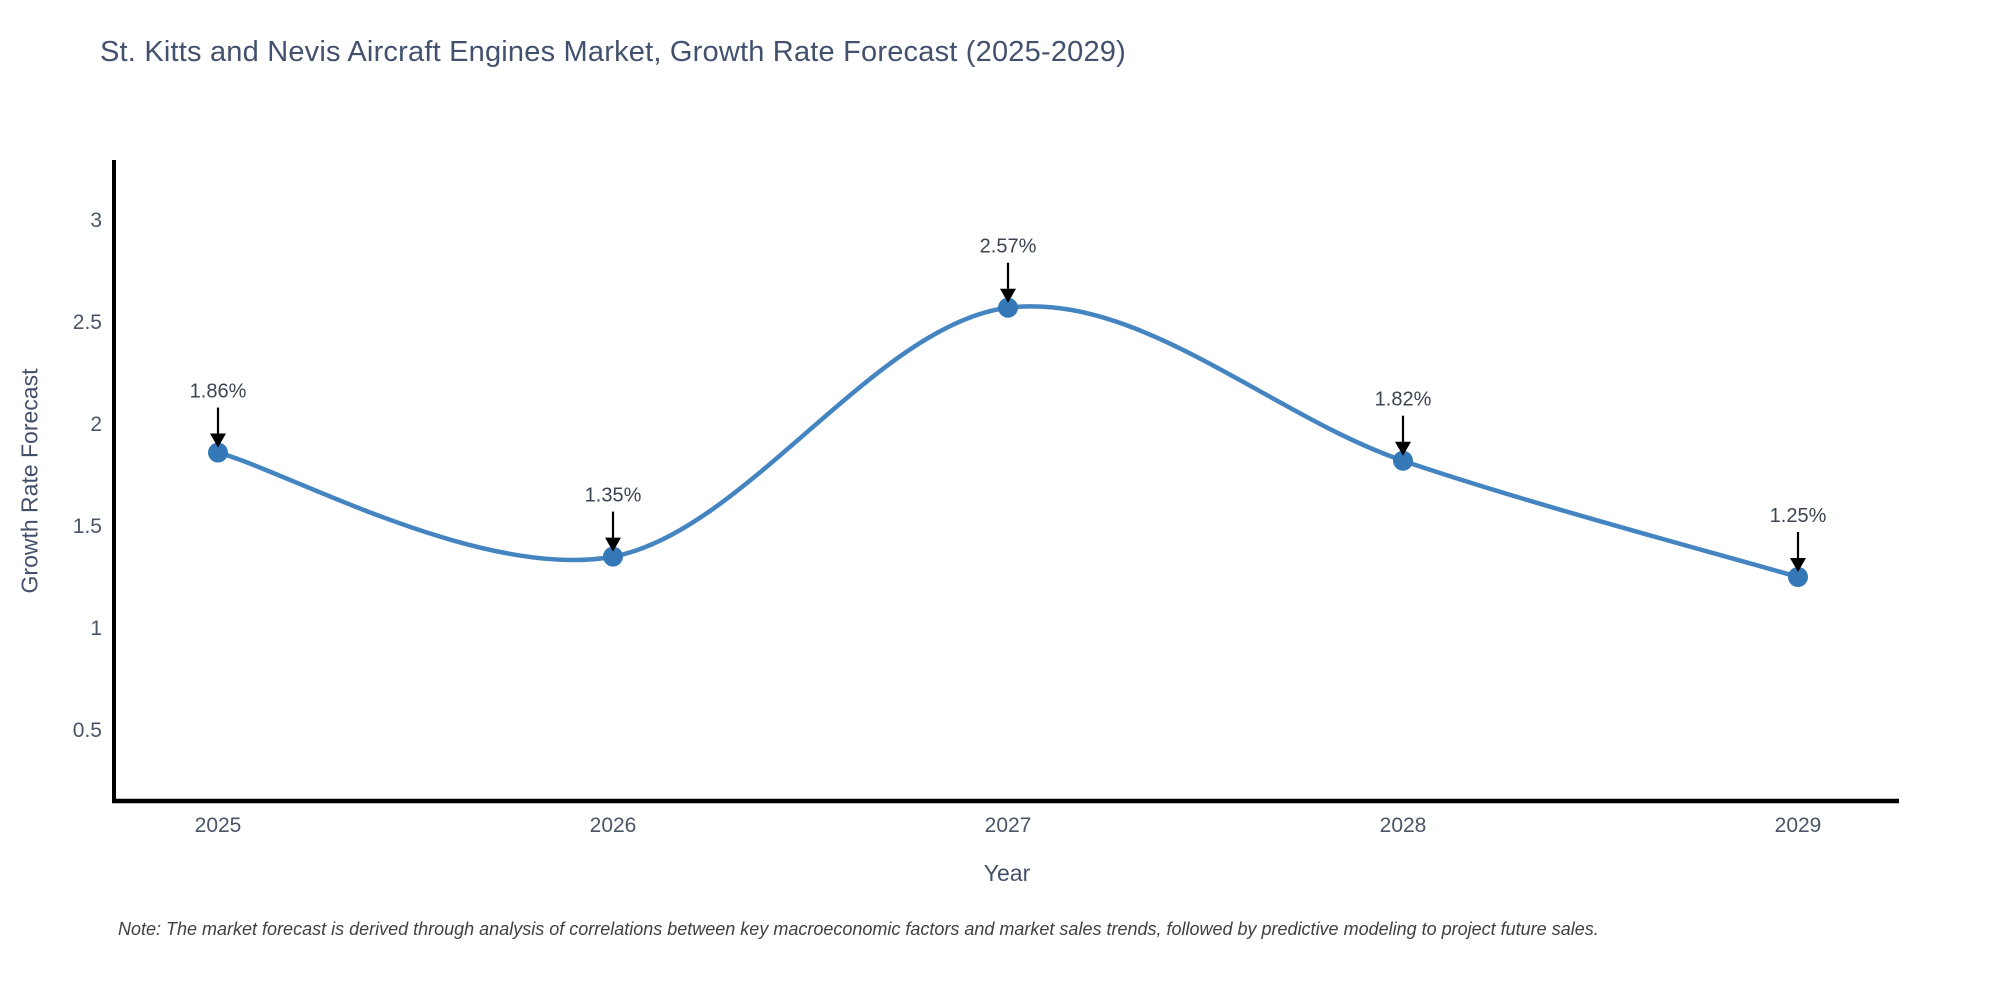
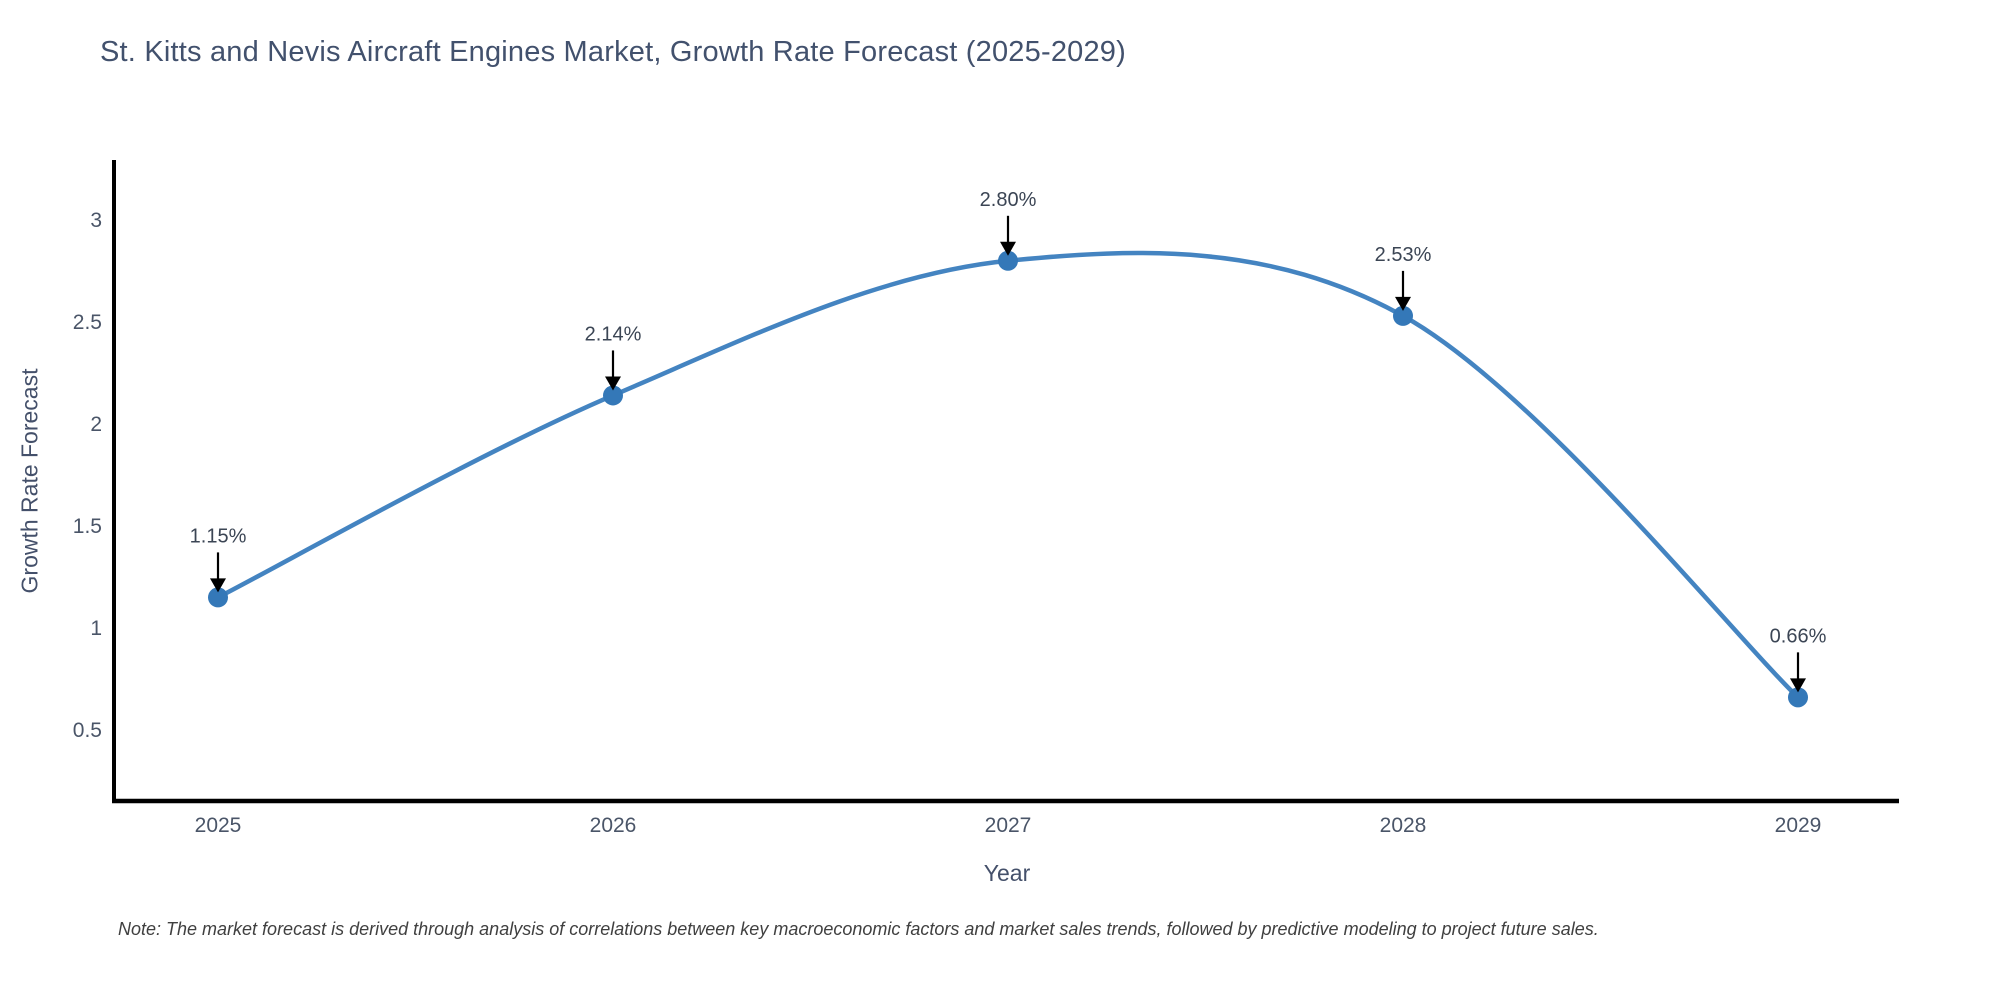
2025: 1.86% -> 1.15%
2026: 1.35% -> 2.14%
2027: 2.57% -> 2.80%
2028: 1.82% -> 2.53%
2029: 1.25% -> 0.66%
